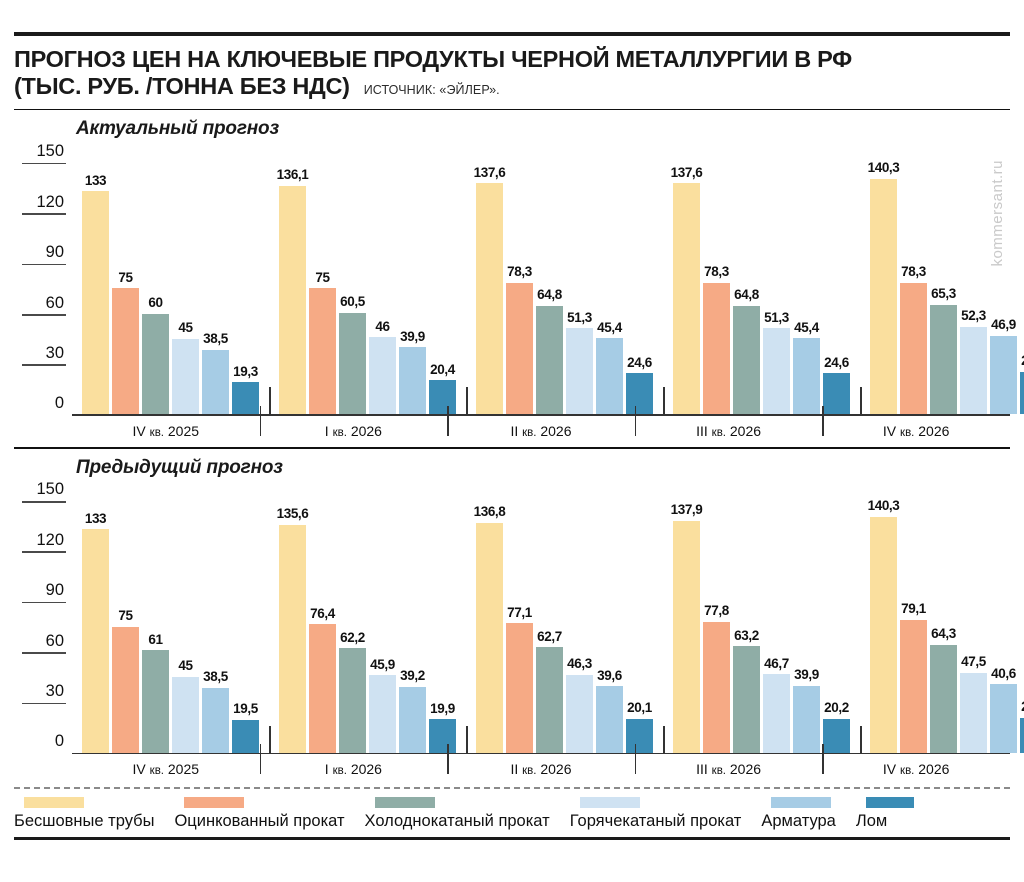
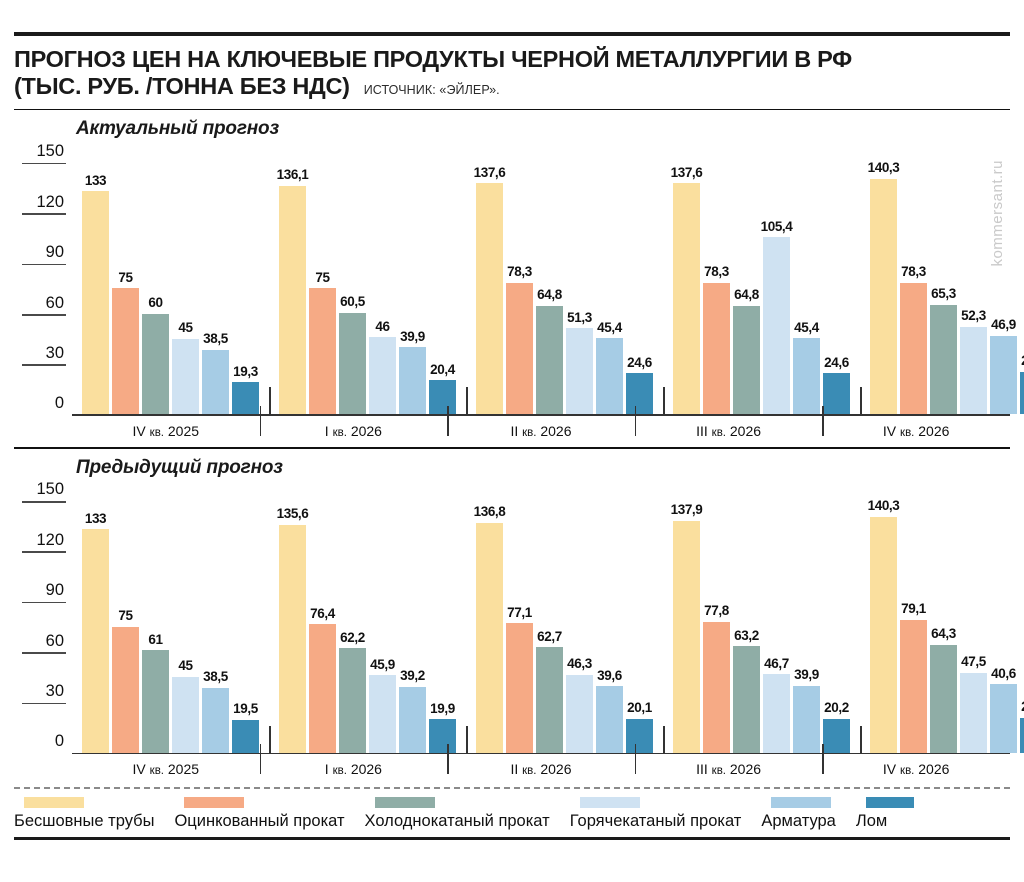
Актуальный прогноз/Горячекатаный прокат/III кв. 2026: 51,3 -> 105,4
